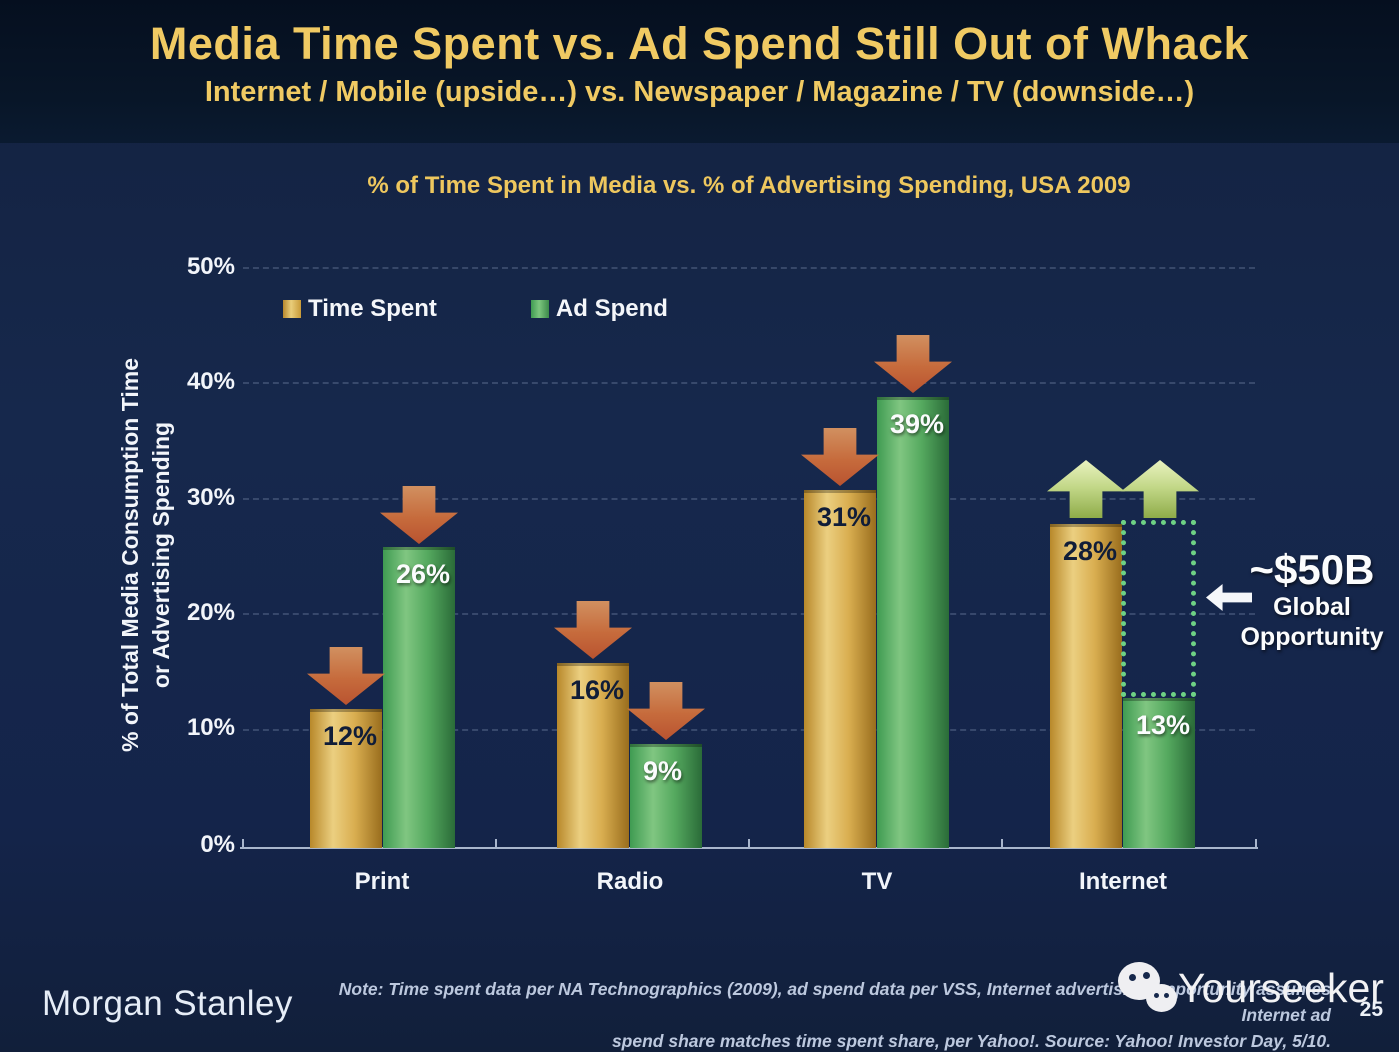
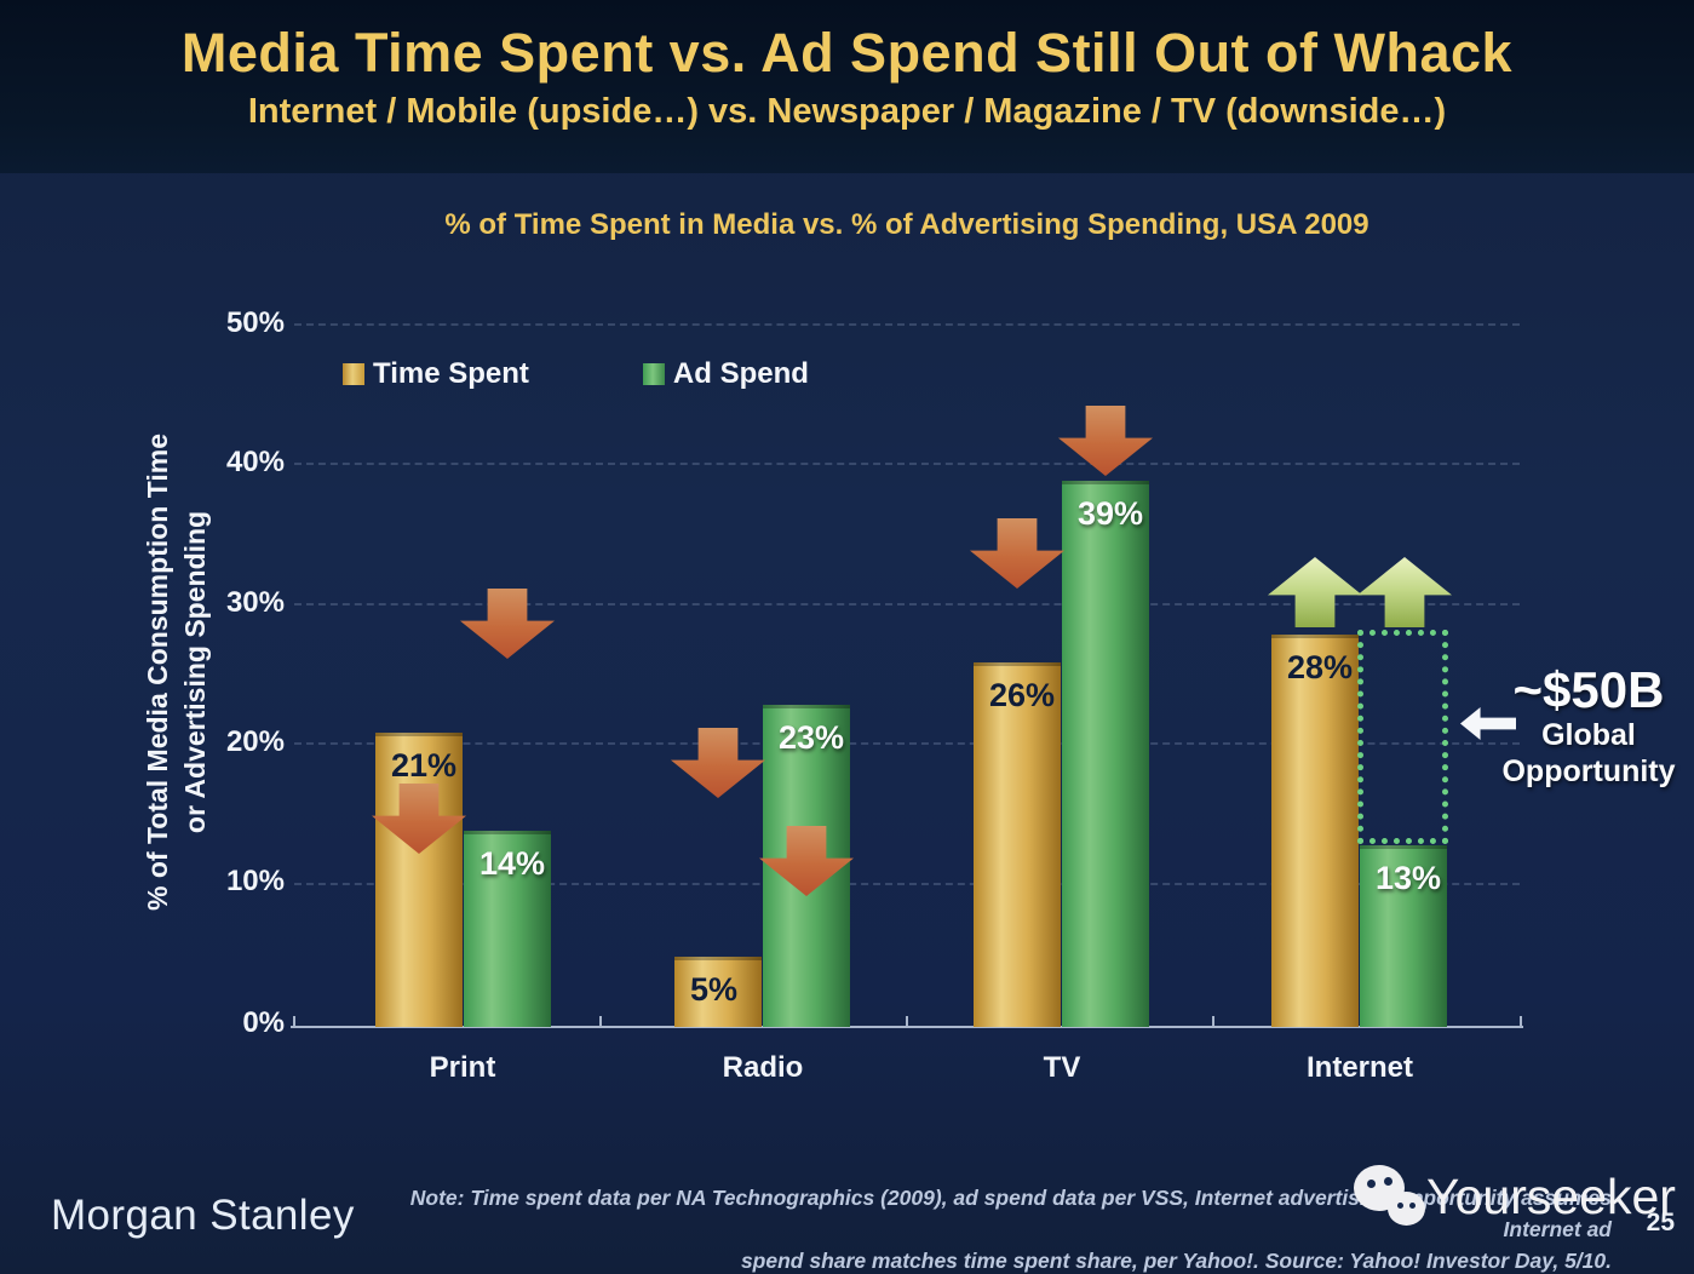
Time Spent/Print: 12% -> 21%
Ad Spend/Print: 26% -> 14%
Time Spent/Radio: 16% -> 5%
Ad Spend/Radio: 9% -> 23%
Time Spent/TV: 31% -> 26%
